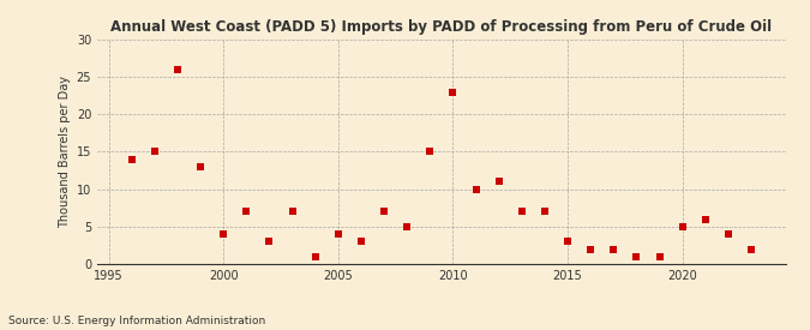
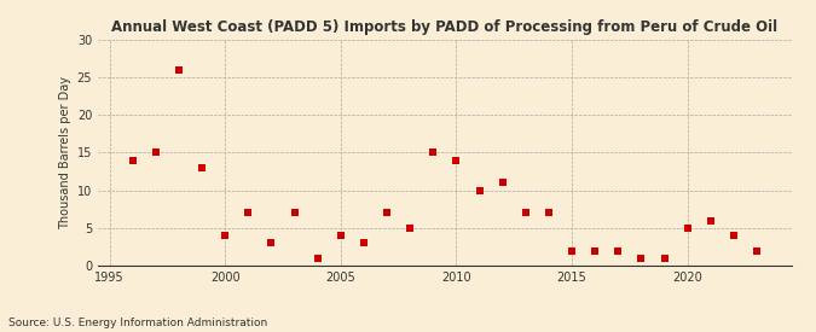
2010: 23 -> 14
2015: 3 -> 2
